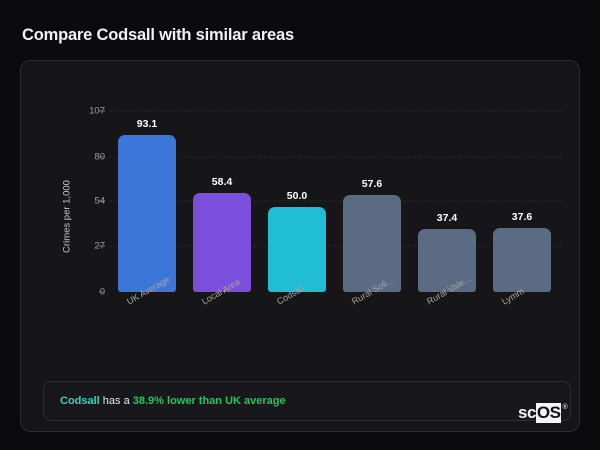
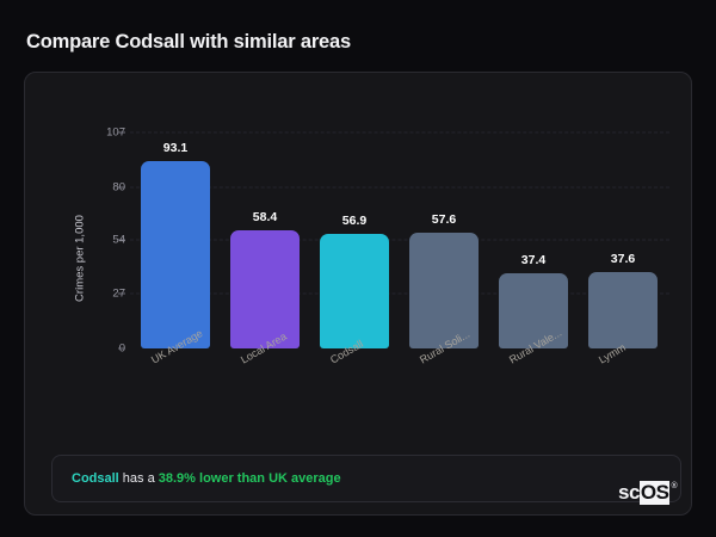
Codsall: 50.0 -> 56.9
